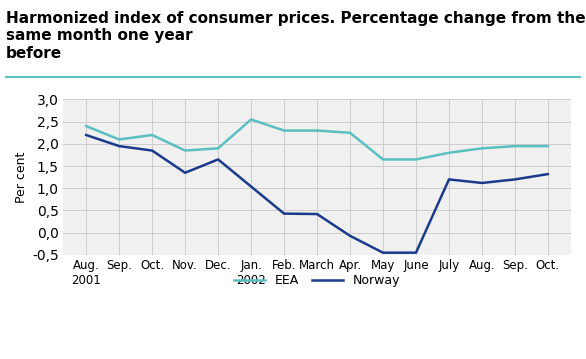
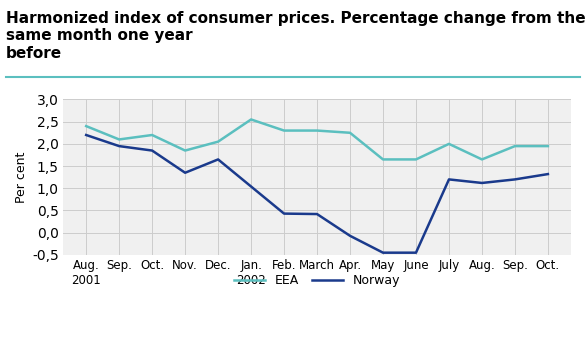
EEA/Dec.: 1,90 -> 2,05
EEA/July: 1,80 -> 2,00
EEA/Aug.: 1,90 -> 1,65
